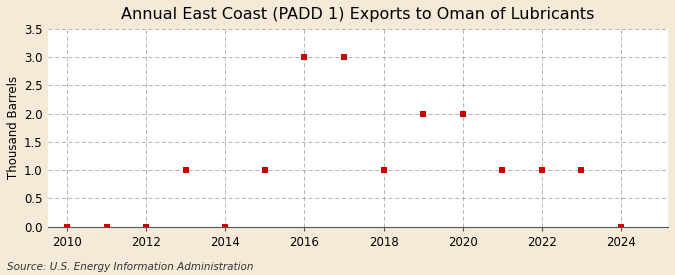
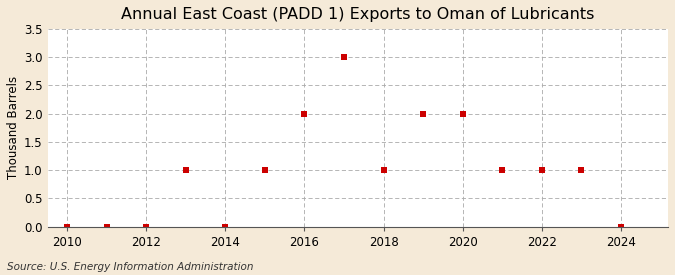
2016: 3 -> 2
